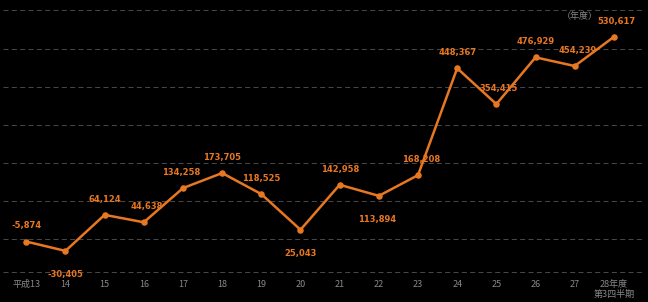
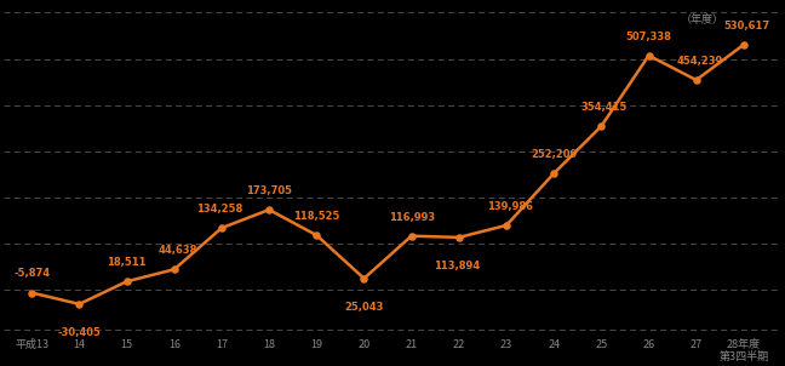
15: 64,124 -> 18,511
21: 142,958 -> 116,993
23: 168,208 -> 139,986
24: 448,367 -> 252,209
26: 476,929 -> 507,338
